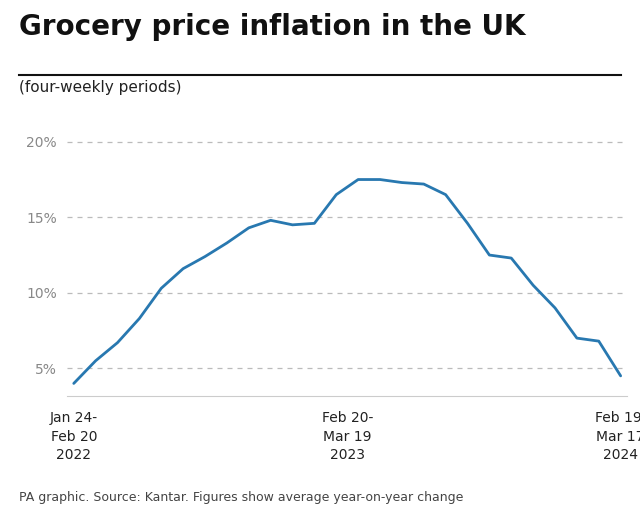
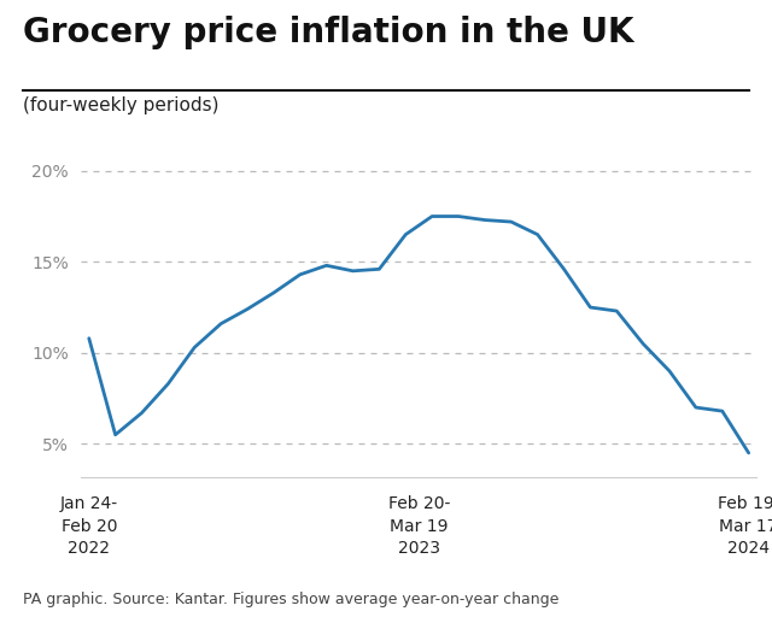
Jan 24- Feb 20 2022: 4.0% -> 10.8%
